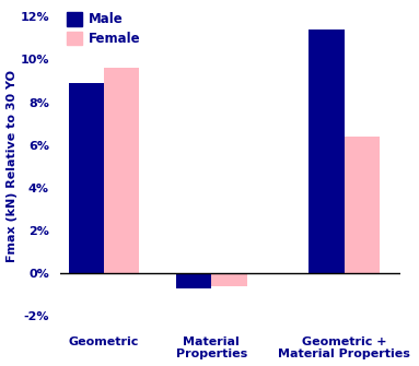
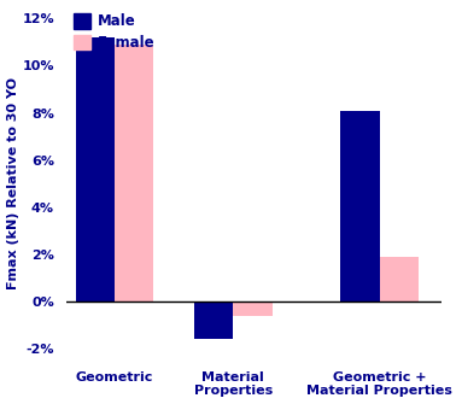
Male/Geometric: 8.9% -> 11.2%
Female/Geometric: 9.6% -> 10.9%
Male/Material Properties: -0.7% -> -1.6%
Male/Geometric + Material Properties: 11.4% -> 8.1%
Female/Geometric + Material Properties: 6.4% -> 1.9%
